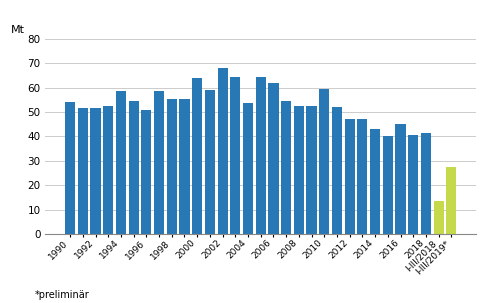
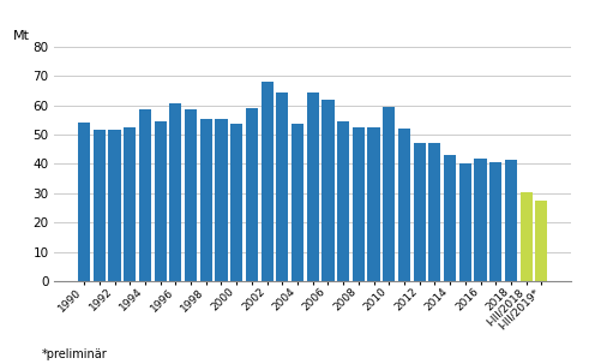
1996: 51.0 -> 60.5
2000: 64.0 -> 53.5
2016: 45.0 -> 42.0
I-III/2018: 13.5 -> 30.5
